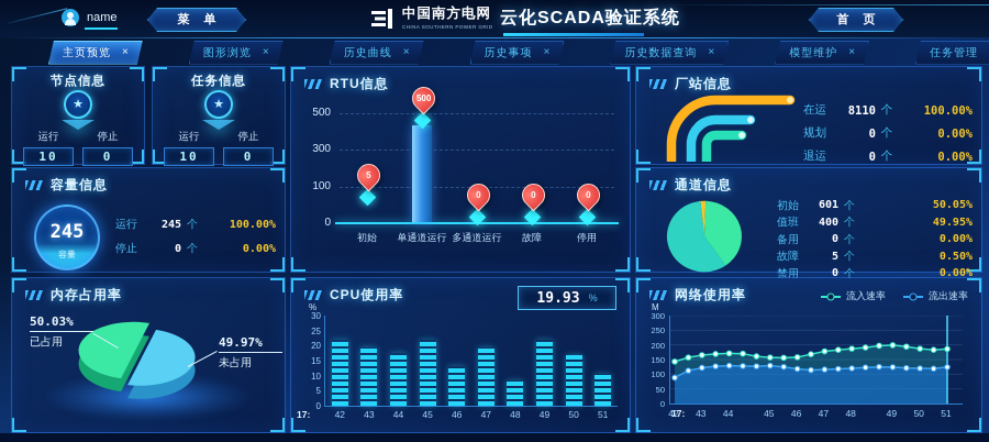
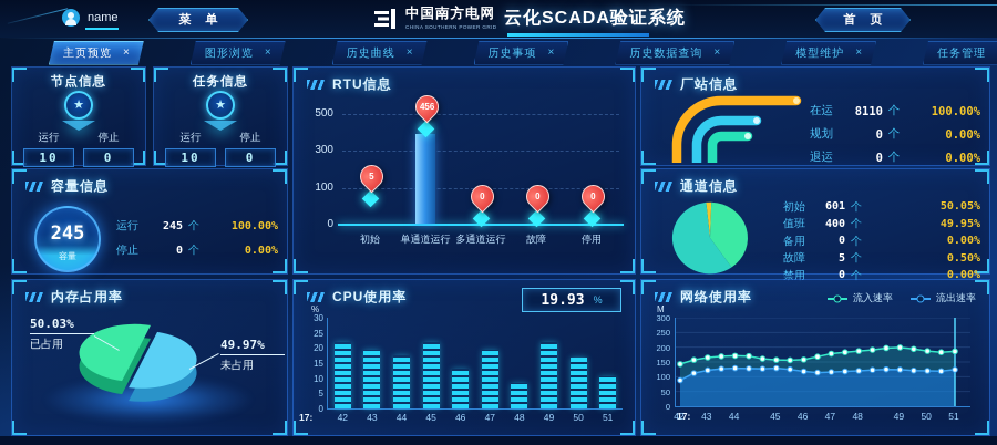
RTU信息/单通道运行: 500 -> 456
